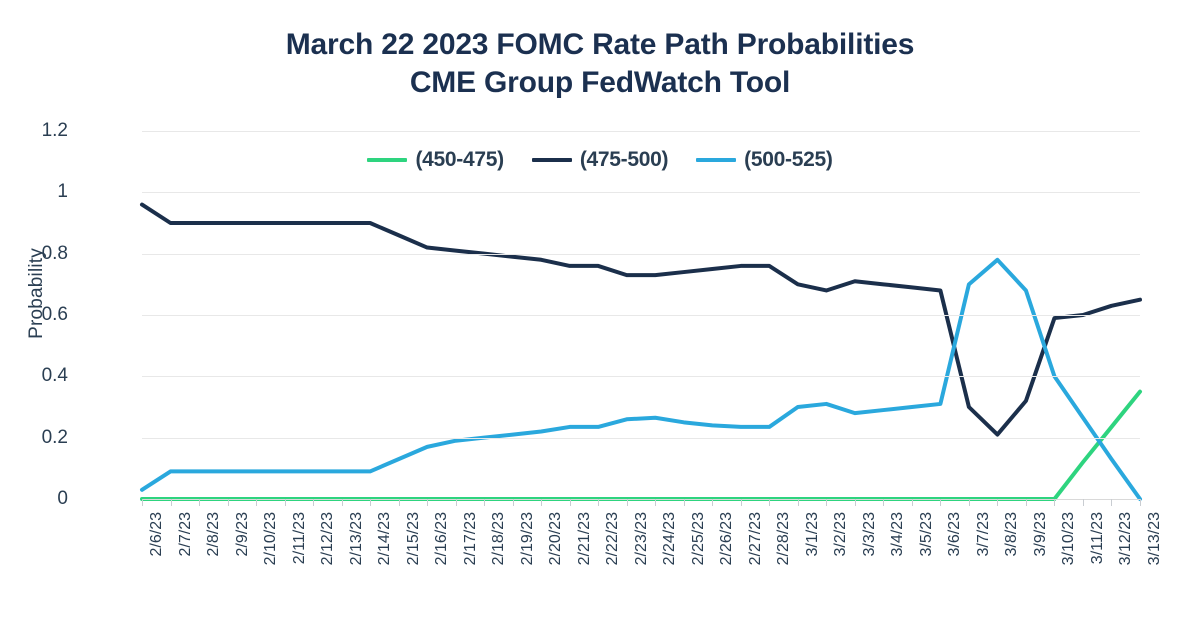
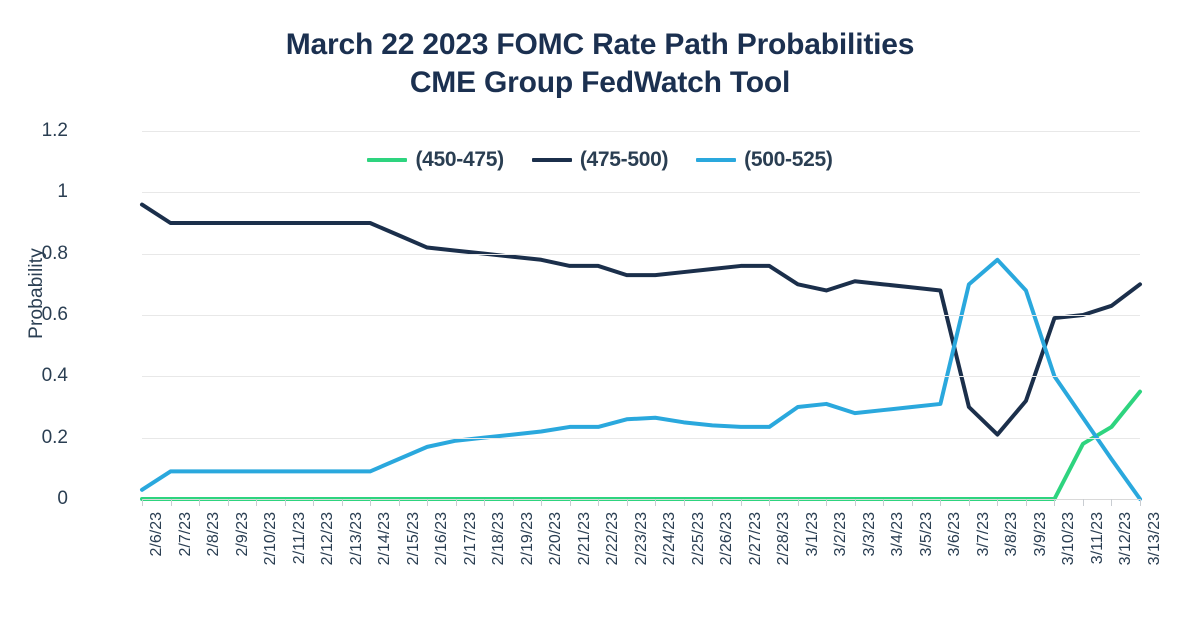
(450-475)/3/11/23: 0.12 -> 0.18
(475-500)/3/13/23: 0.65 -> 0.70
